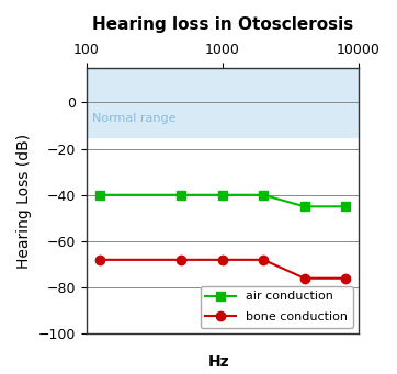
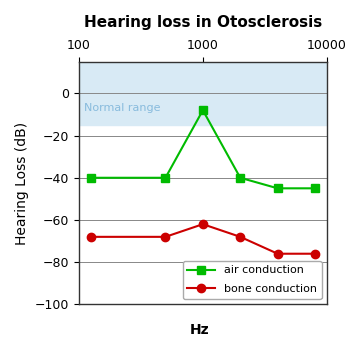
air conduction/1000: -40 -> -8
bone conduction/1000: -68 -> -62
